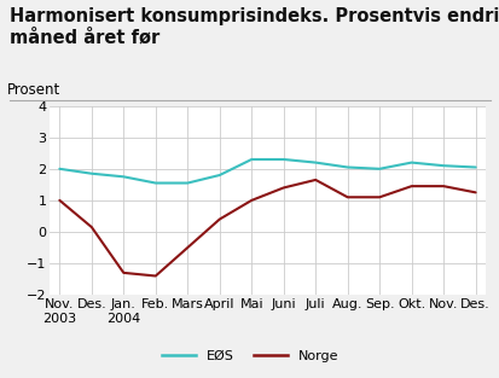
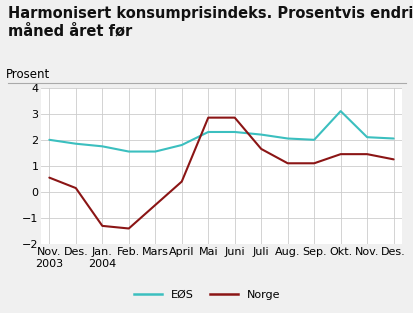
Norge/Nov. 2003: 1.00 -> 0.55
Norge/Mai: 1.00 -> 2.85
Norge/Juni: 1.40 -> 2.85
EØS/Okt.: 2.20 -> 3.10
